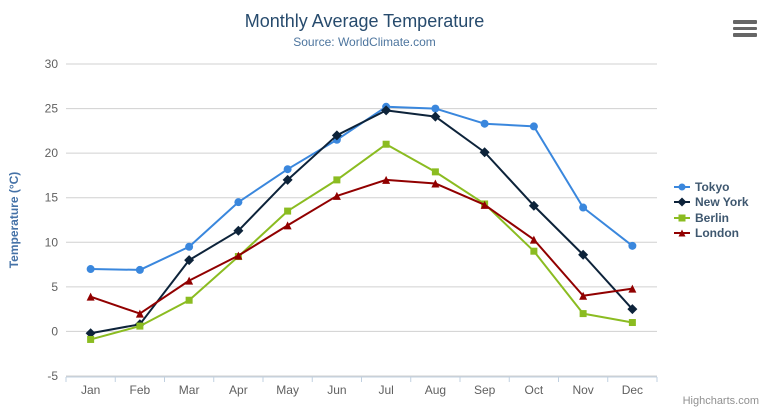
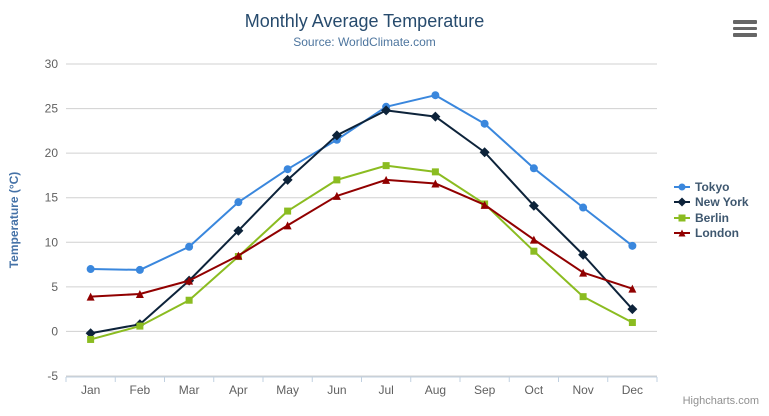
London/Feb: 2 -> 4
New York/Mar: 8 -> 6
Berlin/Jul: 21 -> 19
Tokyo/Aug: 25 -> 26
Tokyo/Oct: 23 -> 18
Berlin/Nov: 2 -> 4
London/Nov: 4 -> 7
